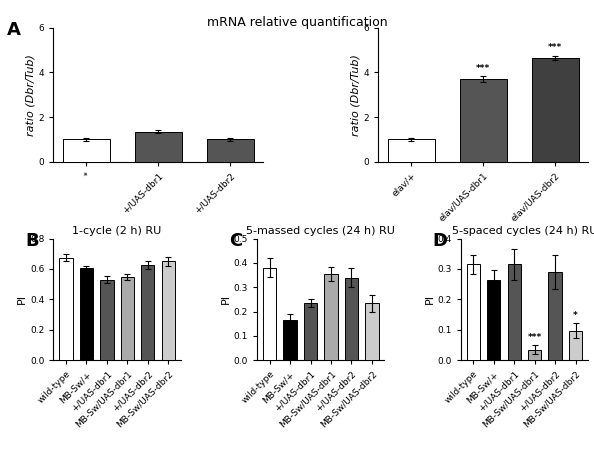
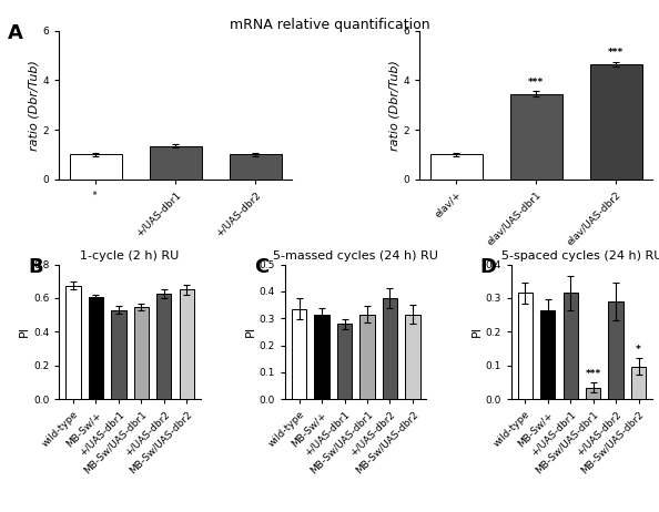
elav/UAS-dbr1: 3.70 -> 3.45
5-massed cycles (24 h) RU/wild-type: 0.380 -> 0.335
5-massed cycles (24 h) RU/MB-Sw/+: 0.165 -> 0.315
5-massed cycles (24 h) RU/+/UAS-dbr1: 0.235 -> 0.280
5-massed cycles (24 h) RU/MB-Sw/UAS-dbr1: 0.355 -> 0.315
5-massed cycles (24 h) RU/+/UAS-dbr2: 0.340 -> 0.375
5-massed cycles (24 h) RU/MB-Sw/UAS-dbr2: 0.235 -> 0.315
